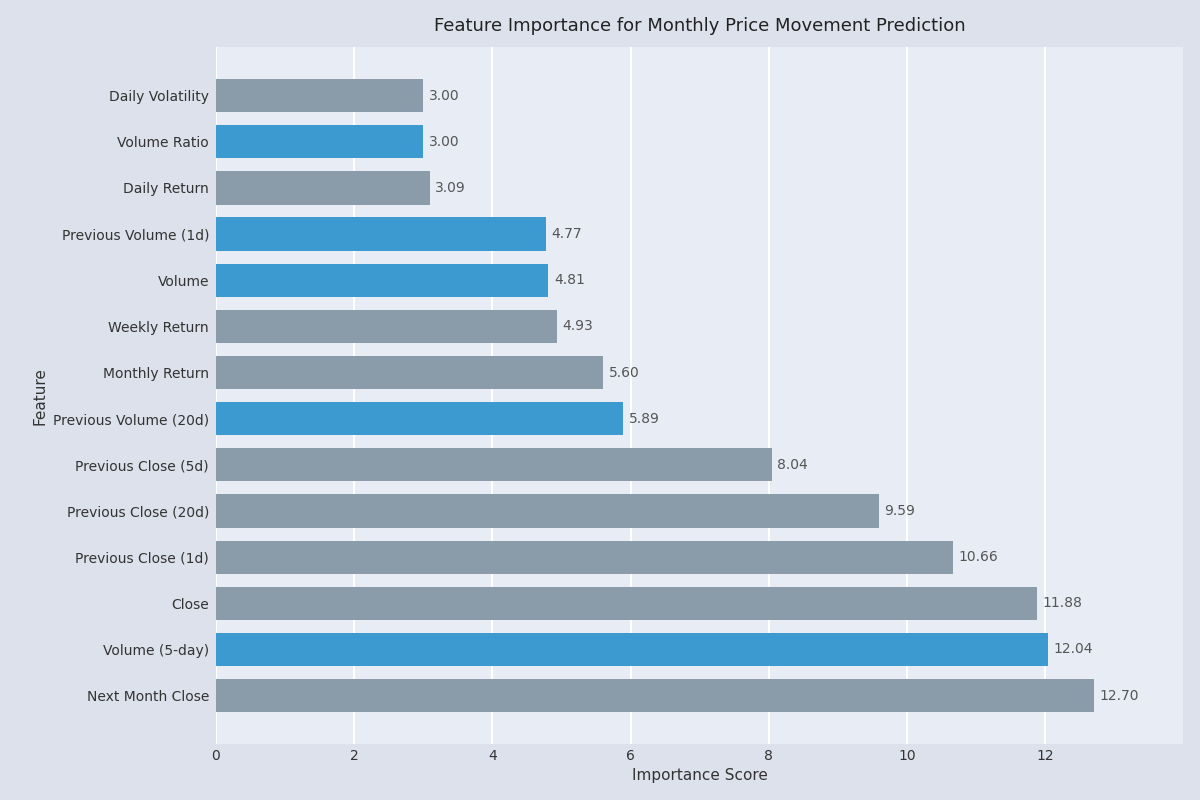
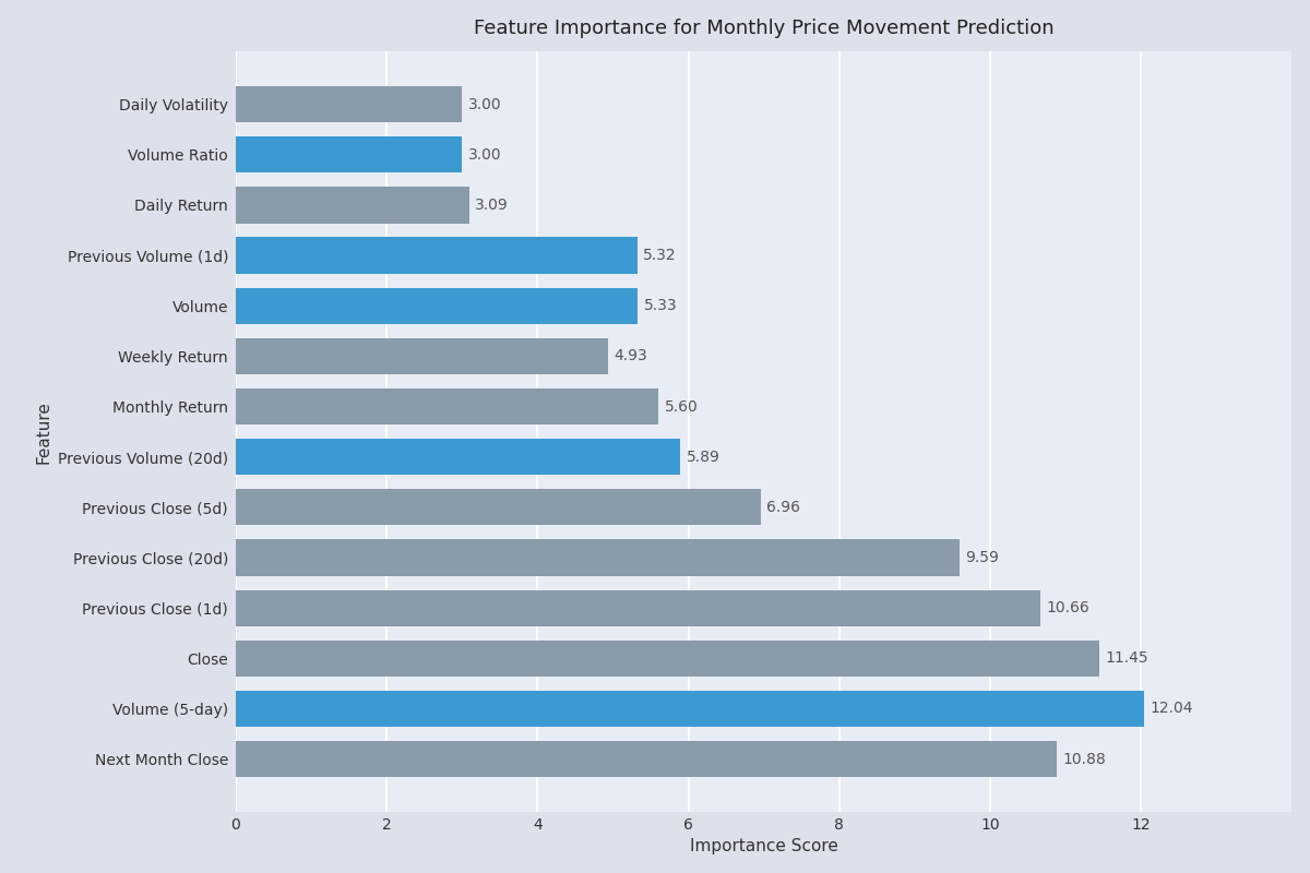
Previous Volume (1d): 4.77 -> 5.32
Volume: 4.81 -> 5.33
Previous Close (5d): 8.04 -> 6.96
Close: 11.88 -> 11.45
Next Month Close: 12.70 -> 10.88
